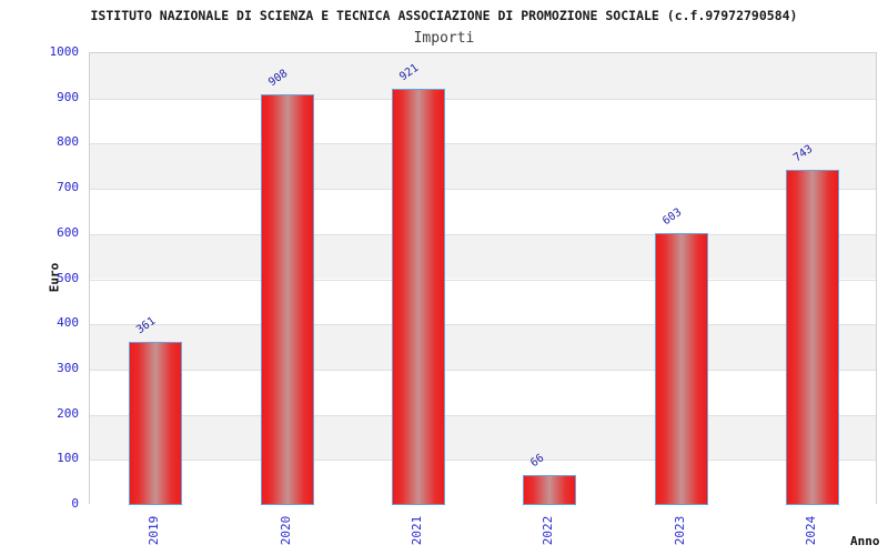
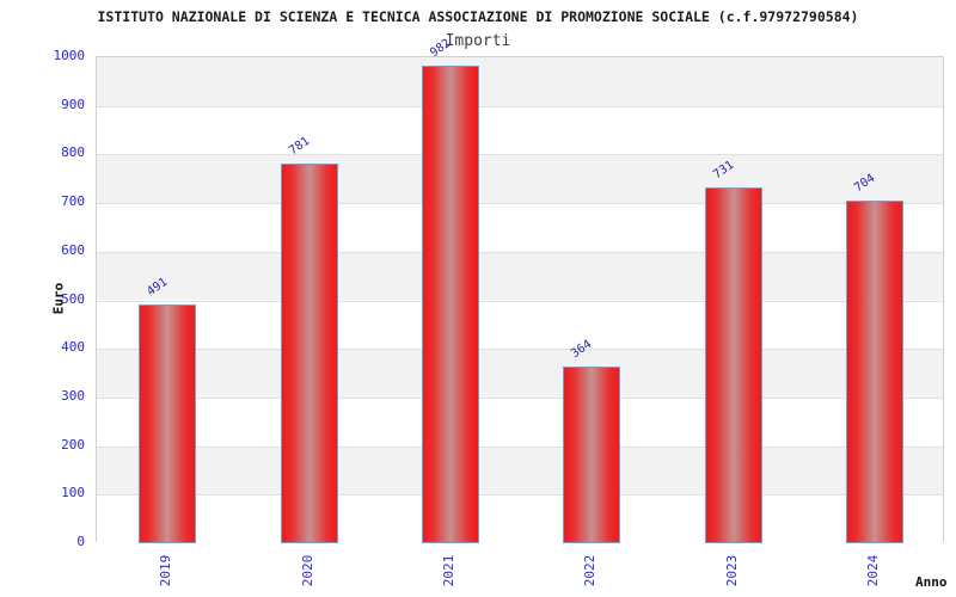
2019: 361 -> 491
2020: 908 -> 781
2021: 921 -> 982
2022: 66 -> 364
2023: 603 -> 731
2024: 743 -> 704
